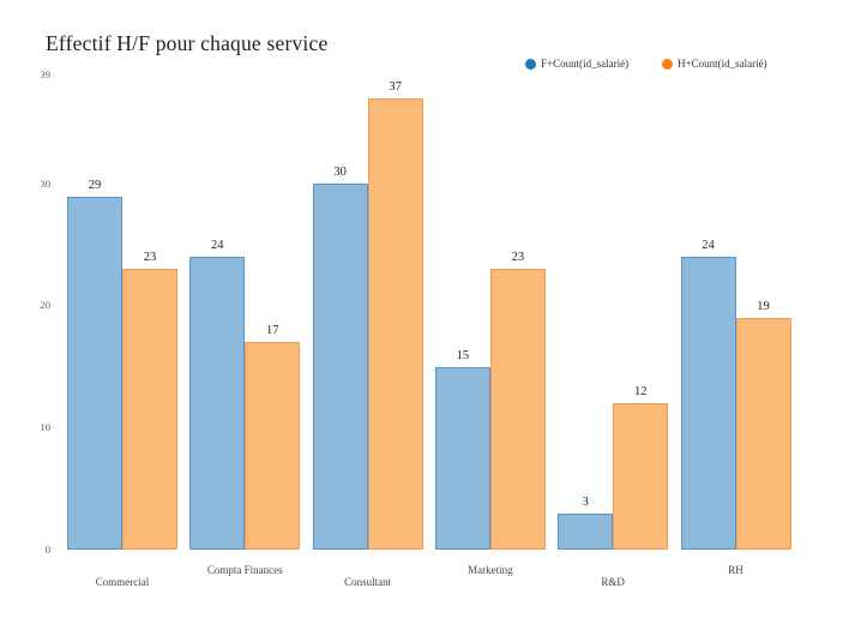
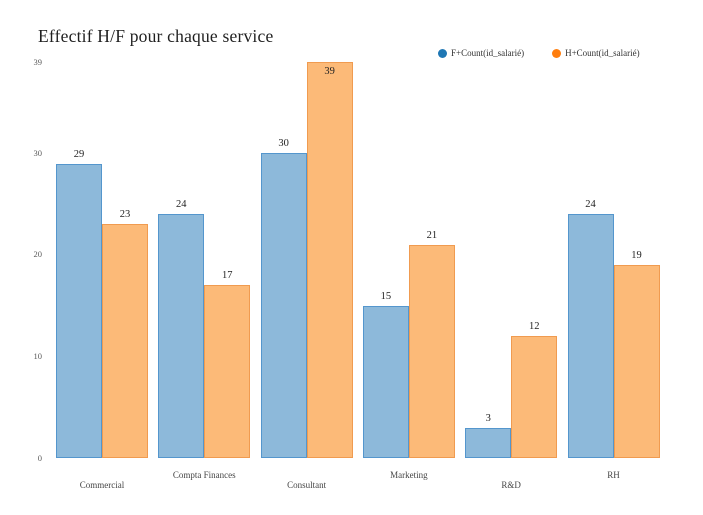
H+Count(id_salarié)/Consultant: 37 -> 39
H+Count(id_salarié)/Marketing: 23 -> 21
